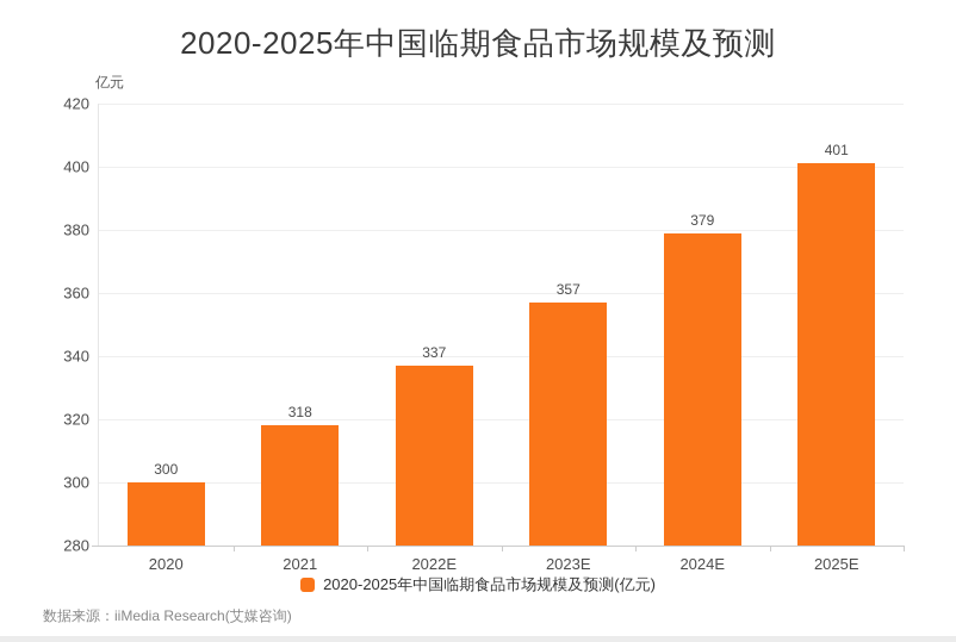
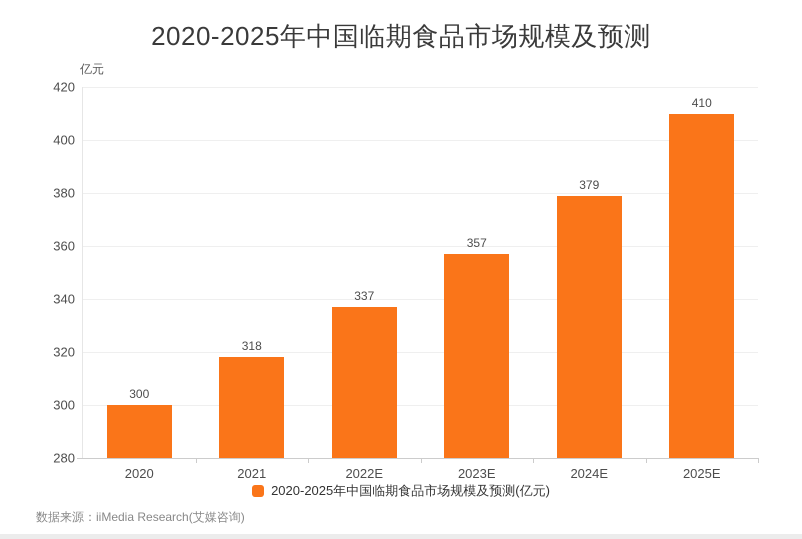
2025E: 401 -> 410
